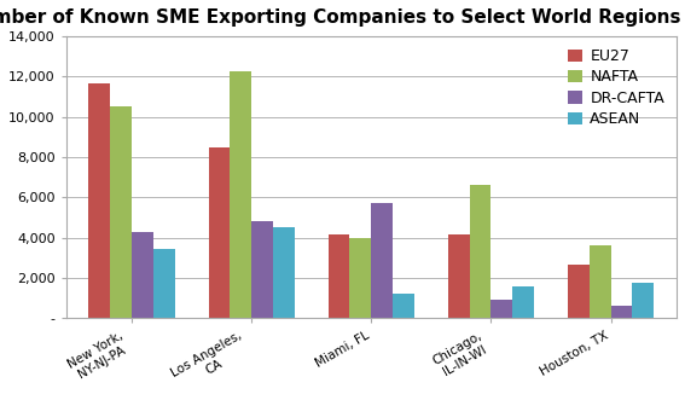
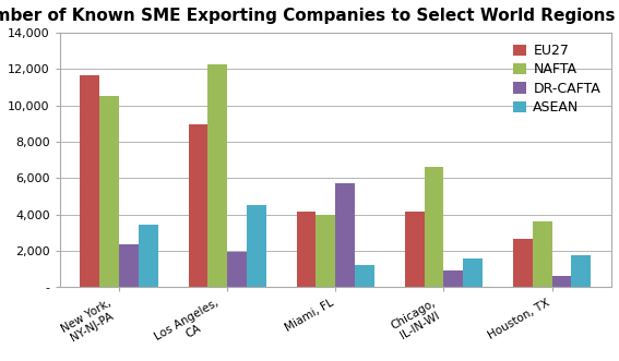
DR-CAFTA/New York, NY-NJ-PA: 4,300 -> 2,400
EU27/Los Angeles, CA: 8,500 -> 8,900
DR-CAFTA/Los Angeles, CA: 4,800 -> 1,900
